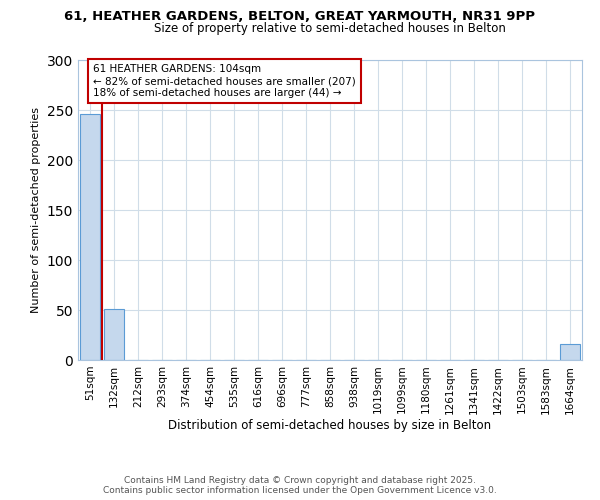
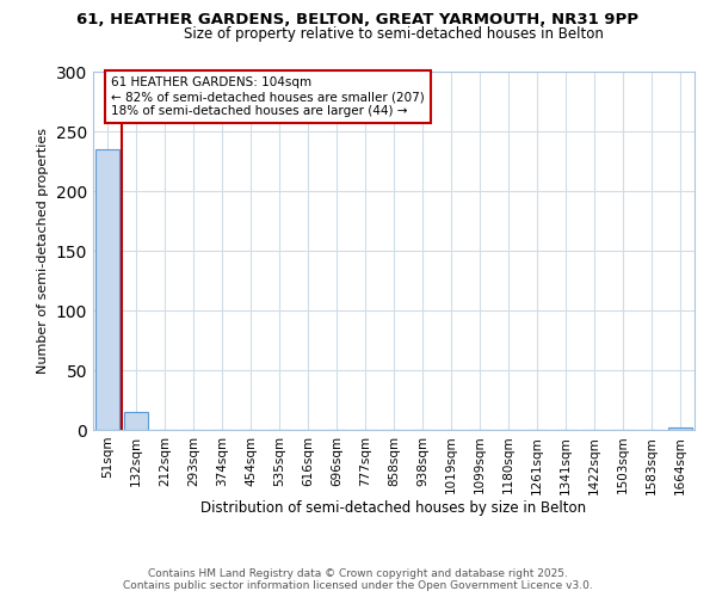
51sqm: 246 -> 235
132sqm: 51 -> 15
1664sqm: 16 -> 2
